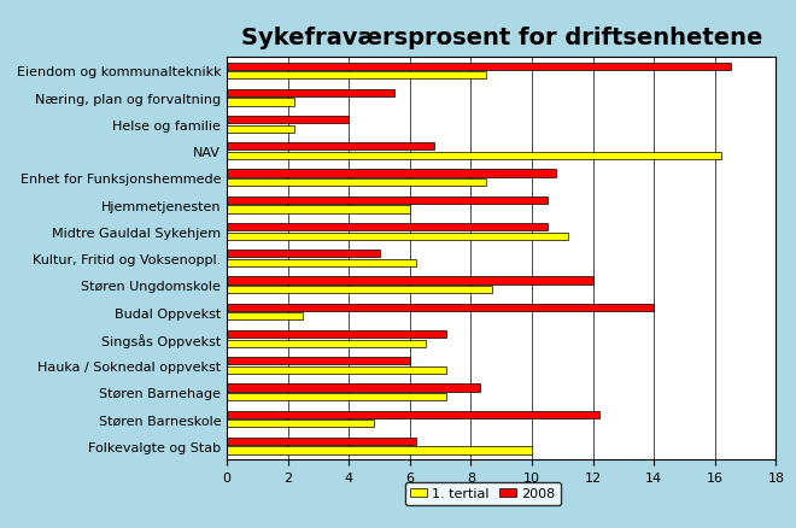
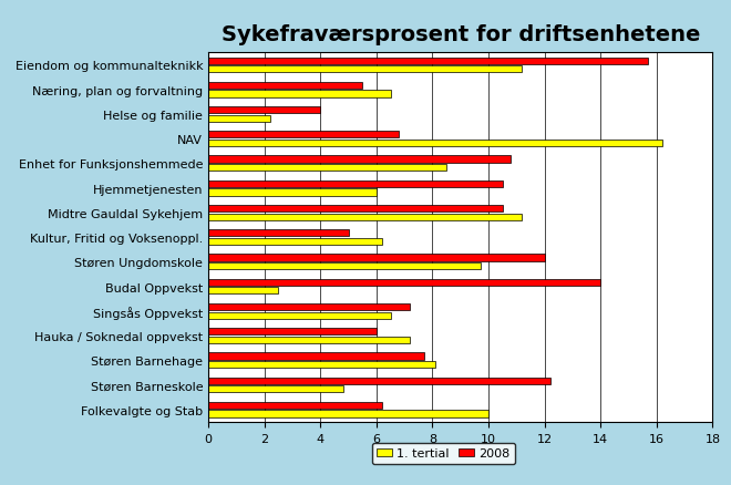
2008/Eiendom og kommunalteknikk: 16.5 -> 15.7
1. tertial/Eiendom og kommunalteknikk: 8.5 -> 11.2
1. tertial/Næring, plan og forvaltning: 2.2 -> 6.5
1. tertial/Støren Ungdomskole: 8.7 -> 9.7
2008/Støren Barnehage: 8.3 -> 7.7
1. tertial/Støren Barnehage: 7.2 -> 8.1
